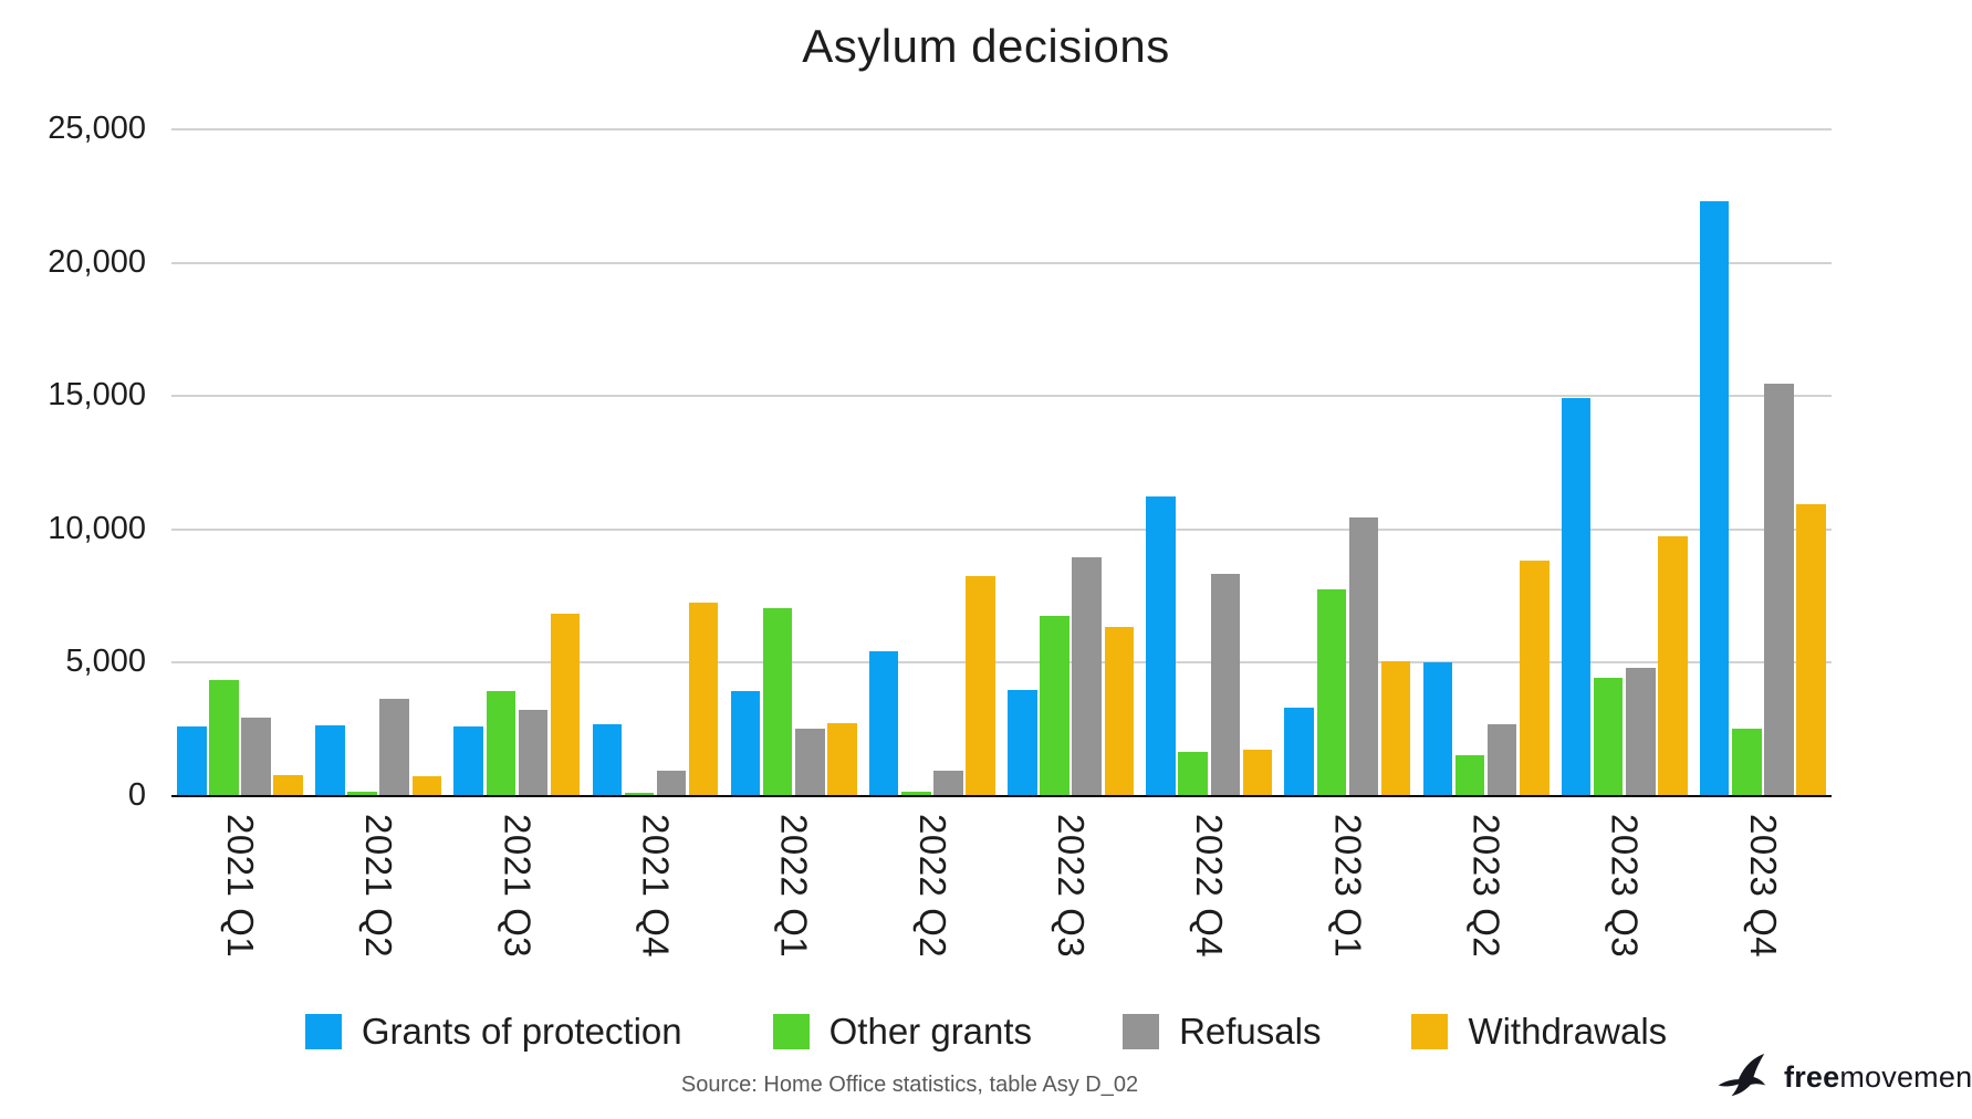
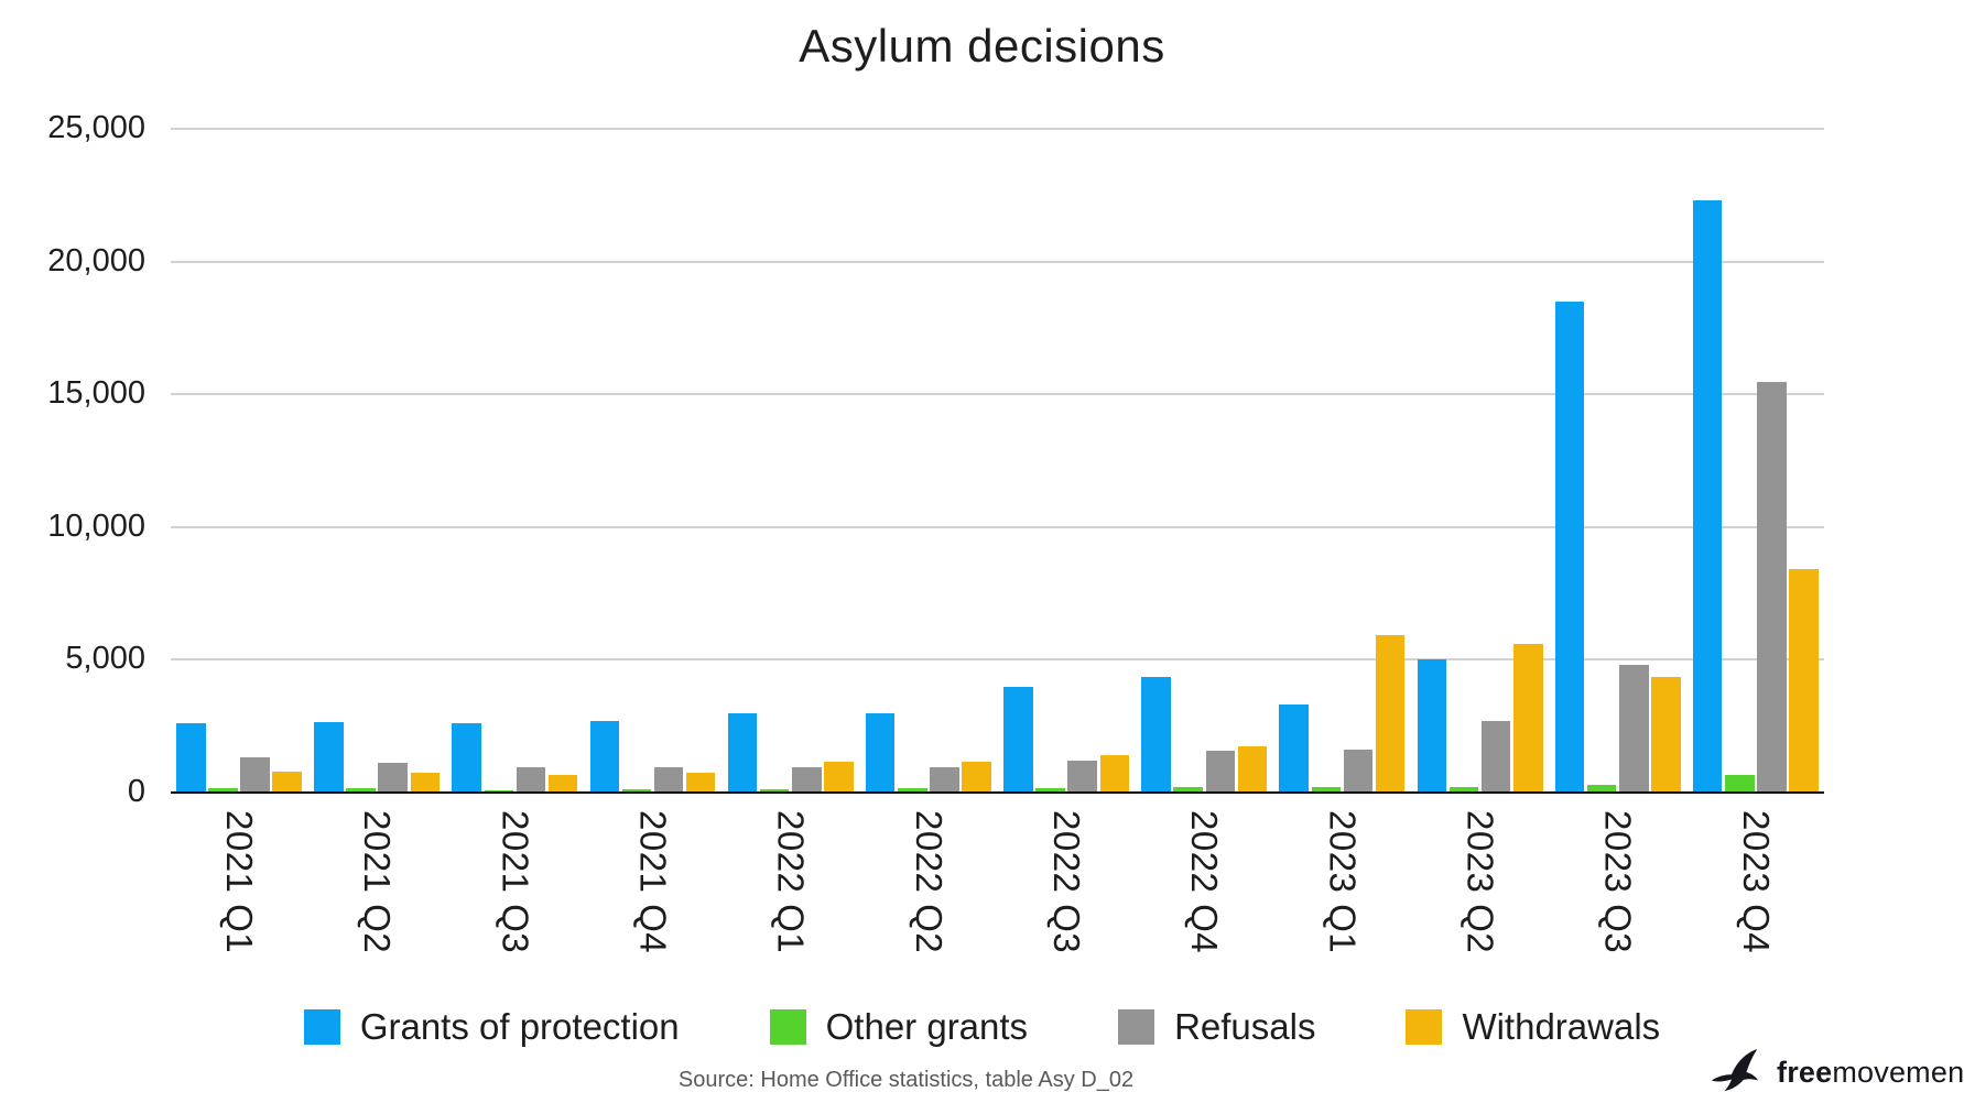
Other grants/2021 Q1: 4300 -> 100
Refusals/2021 Q1: 2900 -> 1300
Refusals/2021 Q2: 3600 -> 1100
Other grants/2021 Q3: 3900 -> 100
Refusals/2021 Q3: 3200 -> 900
Withdrawals/2021 Q3: 6800 -> 600
Withdrawals/2021 Q4: 7200 -> 700
Grants of protection/2022 Q1: 3900 -> 3000
Other grants/2022 Q1: 7000 -> 100
Refusals/2022 Q1: 2500 -> 900
Withdrawals/2022 Q1: 2700 -> 1100
Grants of protection/2022 Q2: 5400 -> 2900
Withdrawals/2022 Q2: 8200 -> 1100
Other grants/2022 Q3: 6700 -> 100
Refusals/2022 Q3: 8900 -> 1200
Withdrawals/2022 Q3: 6300 -> 1400
Grants of protection/2022 Q4: 11200 -> 4300
Other grants/2022 Q4: 1600 -> 200
Refusals/2022 Q4: 8300 -> 1500
Other grants/2023 Q1: 7700 -> 200
Refusals/2023 Q1: 10400 -> 1600
Withdrawals/2023 Q1: 5000 -> 5900
Other grants/2023 Q2: 1500 -> 200
Withdrawals/2023 Q2: 8800 -> 5600
Grants of protection/2023 Q3: 14900 -> 18500
Other grants/2023 Q3: 4400 -> 200
Withdrawals/2023 Q3: 9700 -> 4300
Other grants/2023 Q4: 2500 -> 600
Withdrawals/2023 Q4: 10900 -> 8400
